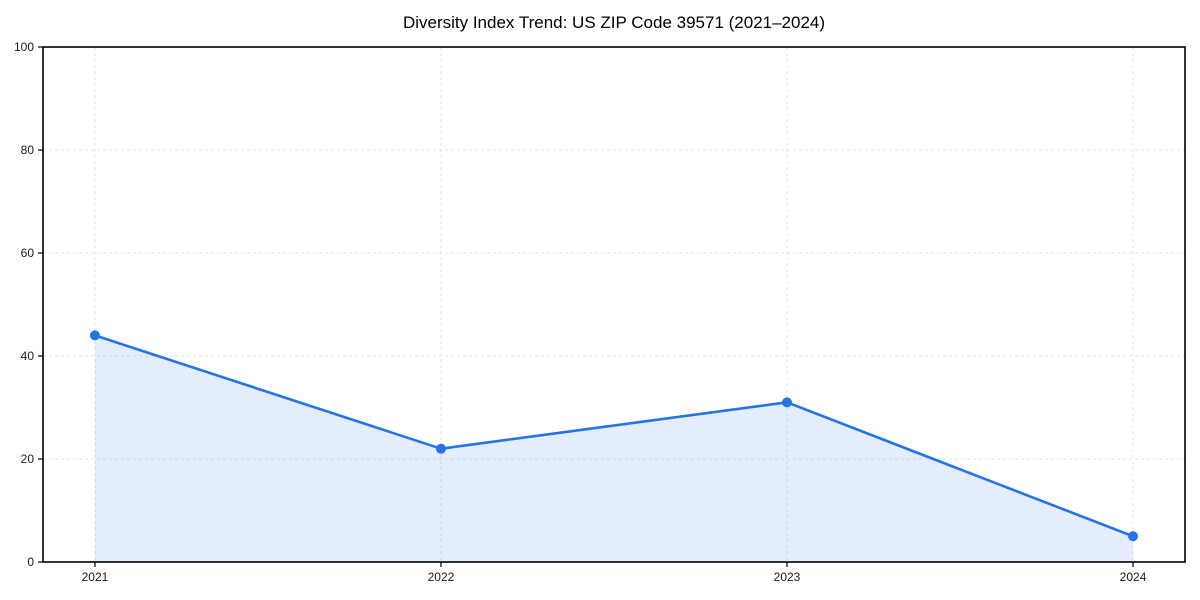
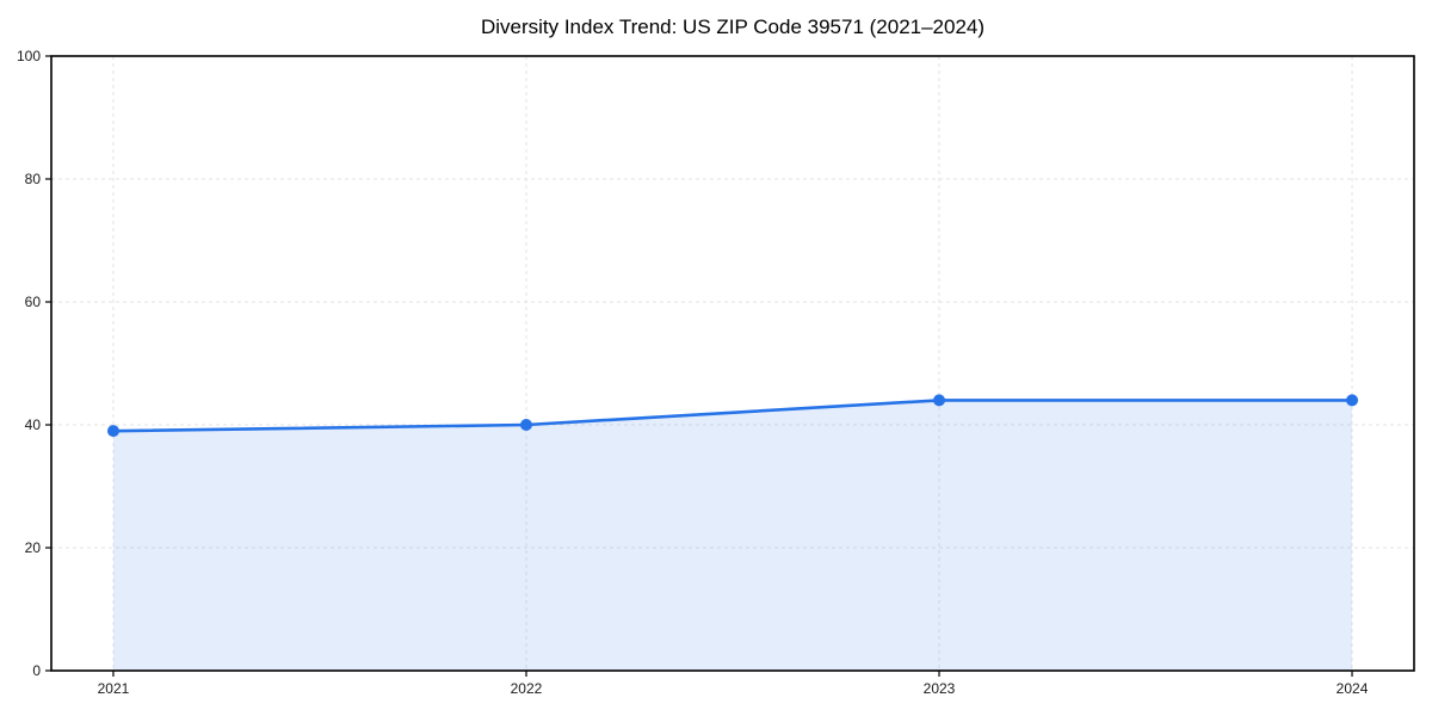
2021: 44 -> 39
2022: 22 -> 40
2023: 31 -> 44
2024: 5 -> 44
